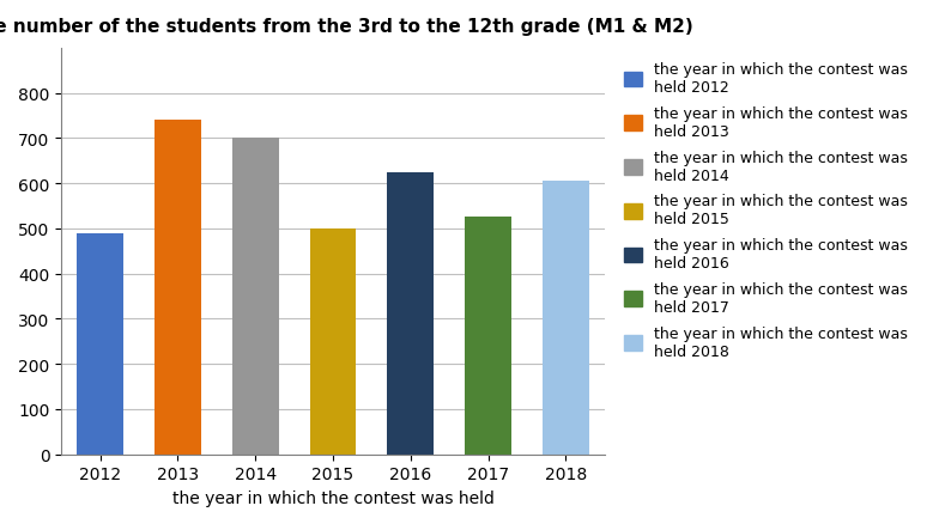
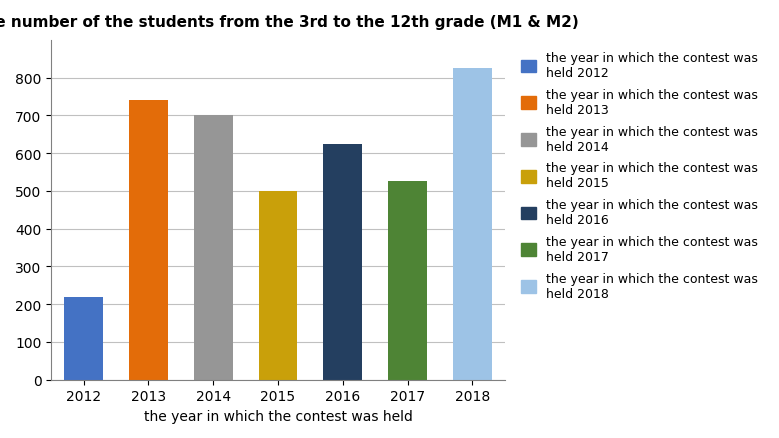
2012: 490 -> 220
2018: 605 -> 825
